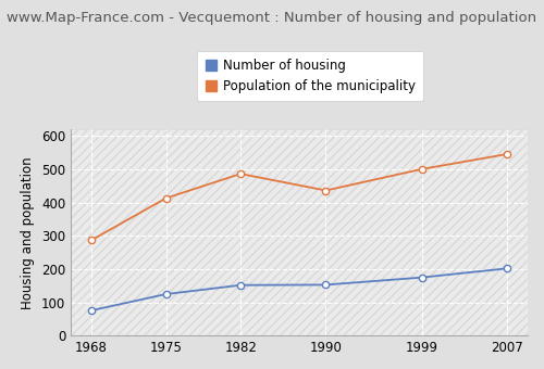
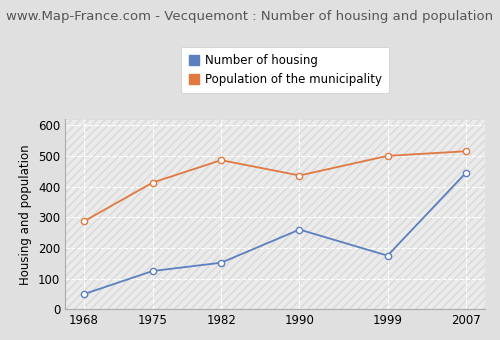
Number of housing/1968: 76 -> 50
Number of housing/1990: 153 -> 260
Number of housing/2007: 202 -> 445
Population of the municipality/2007: 545 -> 515
